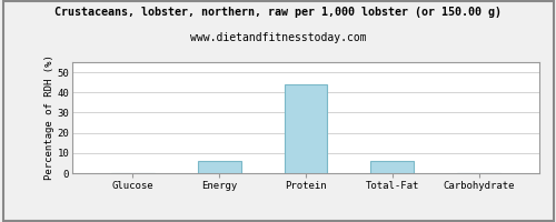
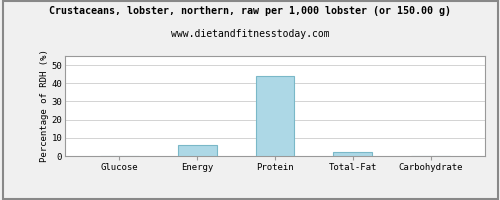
Total-Fat: 6 -> 2
